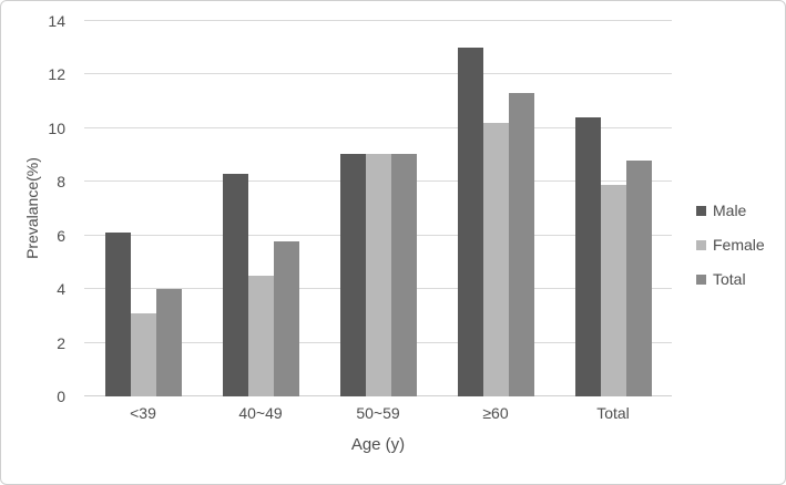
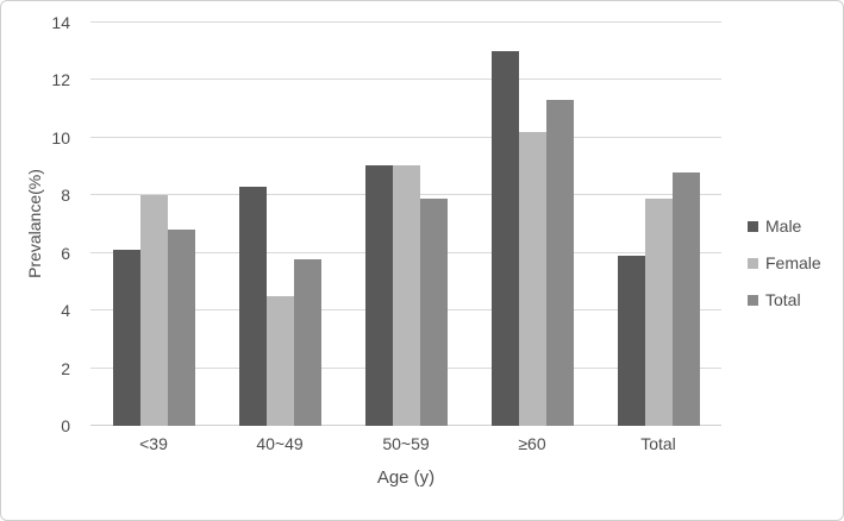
Female/<39: 3.1 -> 8.0
Total/<39: 4.0 -> 6.8
Total/50~59: 9.1 -> 7.9
Male/Total: 10.4 -> 5.9
